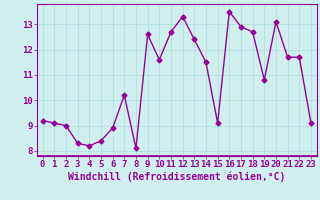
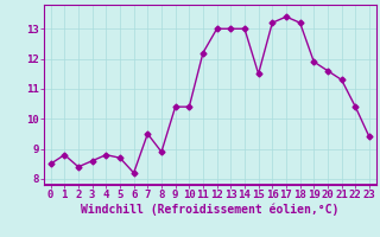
0: 9.2 -> 8.5
1: 9.1 -> 8.8
2: 9.0 -> 8.4
3: 8.3 -> 8.6
4: 8.2 -> 8.8
5: 8.4 -> 8.7
6: 8.9 -> 8.2
7: 10.2 -> 9.5
8: 8.1 -> 8.9
9: 12.6 -> 10.4
10: 11.6 -> 10.4
11: 12.7 -> 12.2
12: 13.3 -> 13.0
13: 12.4 -> 13.0
14: 11.5 -> 13.0
15: 9.1 -> 11.5
16: 13.5 -> 13.2
17: 12.9 -> 13.4
18: 12.7 -> 13.2
19: 10.8 -> 11.9
20: 13.1 -> 11.6
21: 11.7 -> 11.3
22: 11.7 -> 10.4
23: 9.1 -> 9.4
